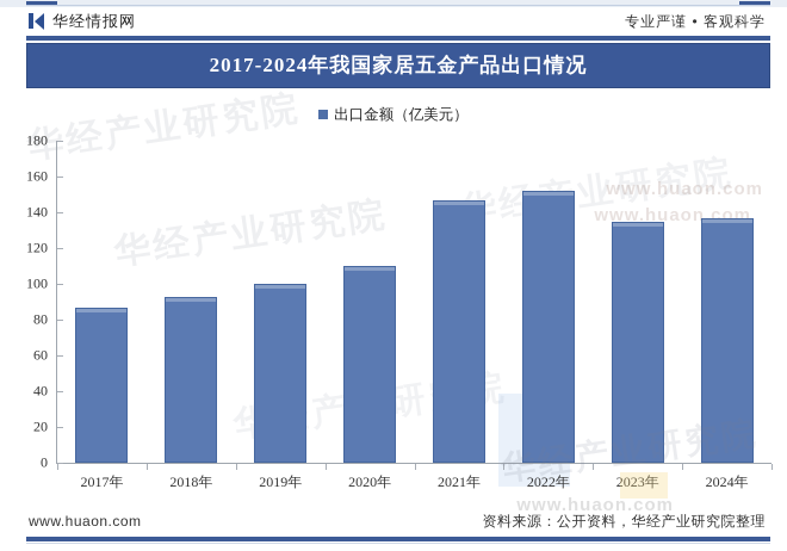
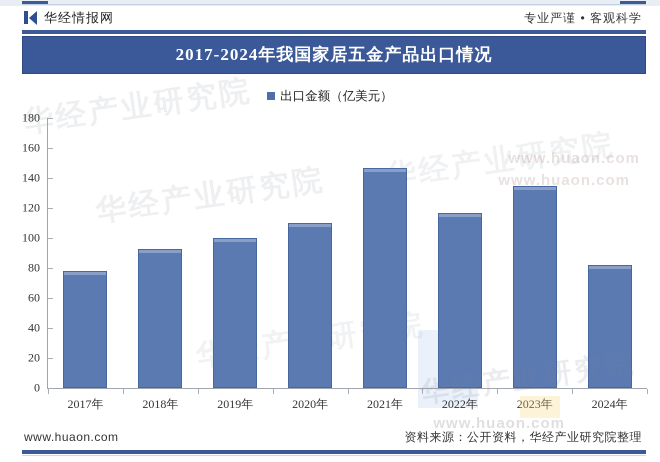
2017年: 87 -> 78
2022年: 152 -> 117
2024年: 137 -> 82
